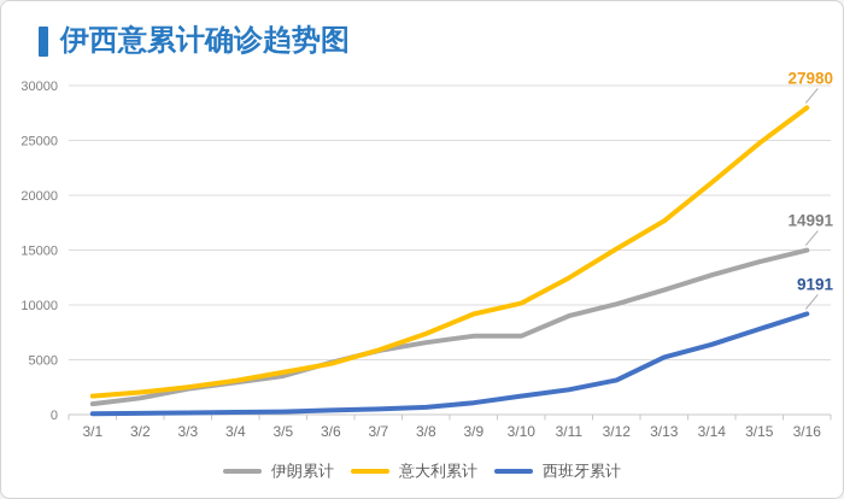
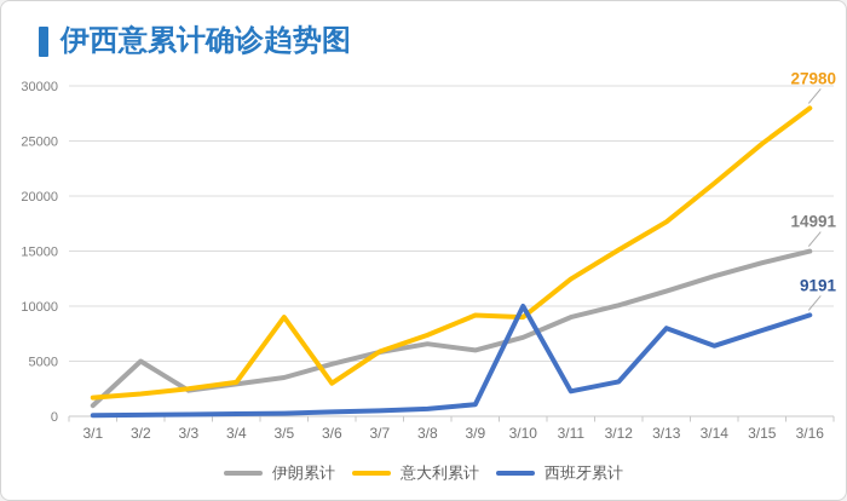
伊朗累计/3/2: 2000 -> 5000
意大利累计/3/5: 4000 -> 9000
意大利累计/3/6: 5000 -> 3000
伊朗累计/3/9: 7000 -> 6000
意大利累计/3/10: 10000 -> 9000
西班牙累计/3/10: 2000 -> 10000
西班牙累计/3/13: 5000 -> 8000
